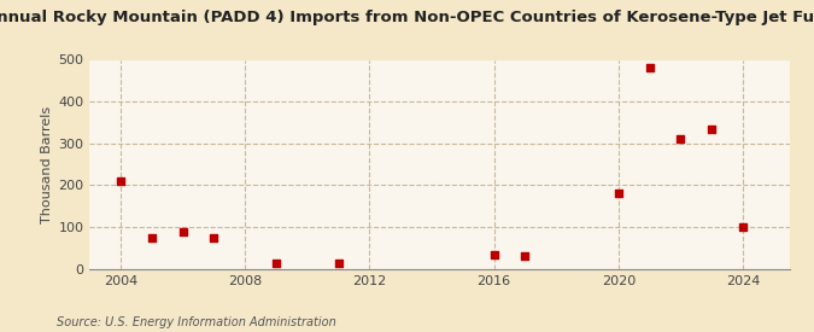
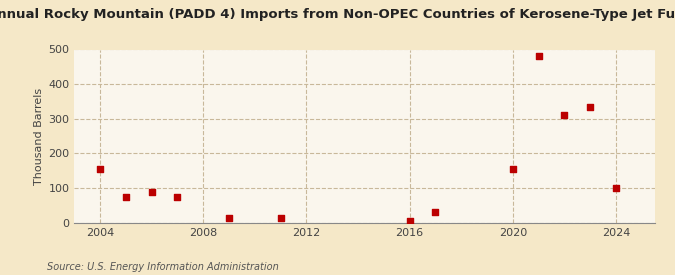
2004: 210 -> 155
2016: 35 -> 5
2020: 180 -> 155
